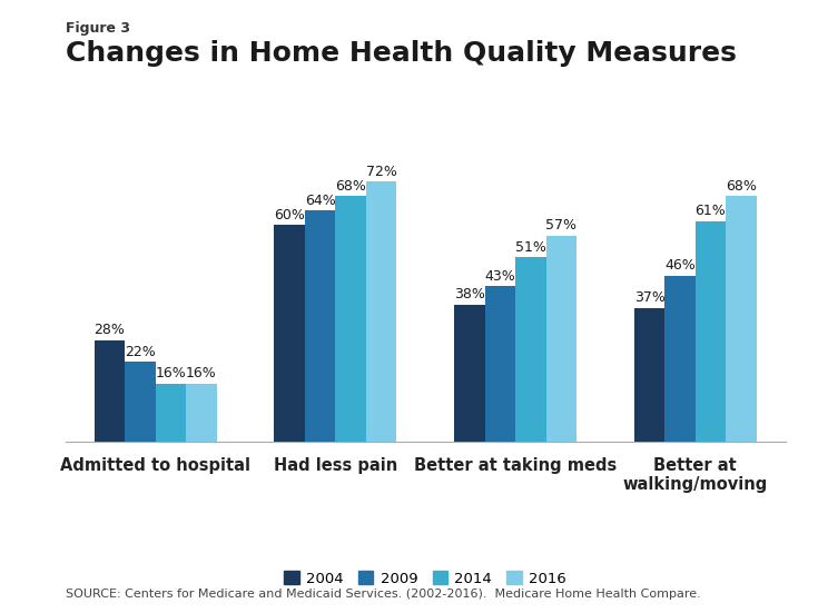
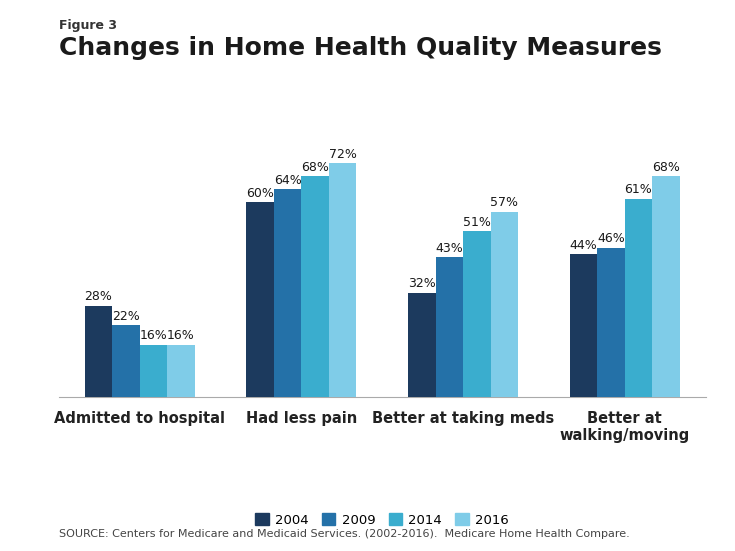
2004/Better at taking meds: 38% -> 32%
2004/Better at walking/moving: 37% -> 44%
